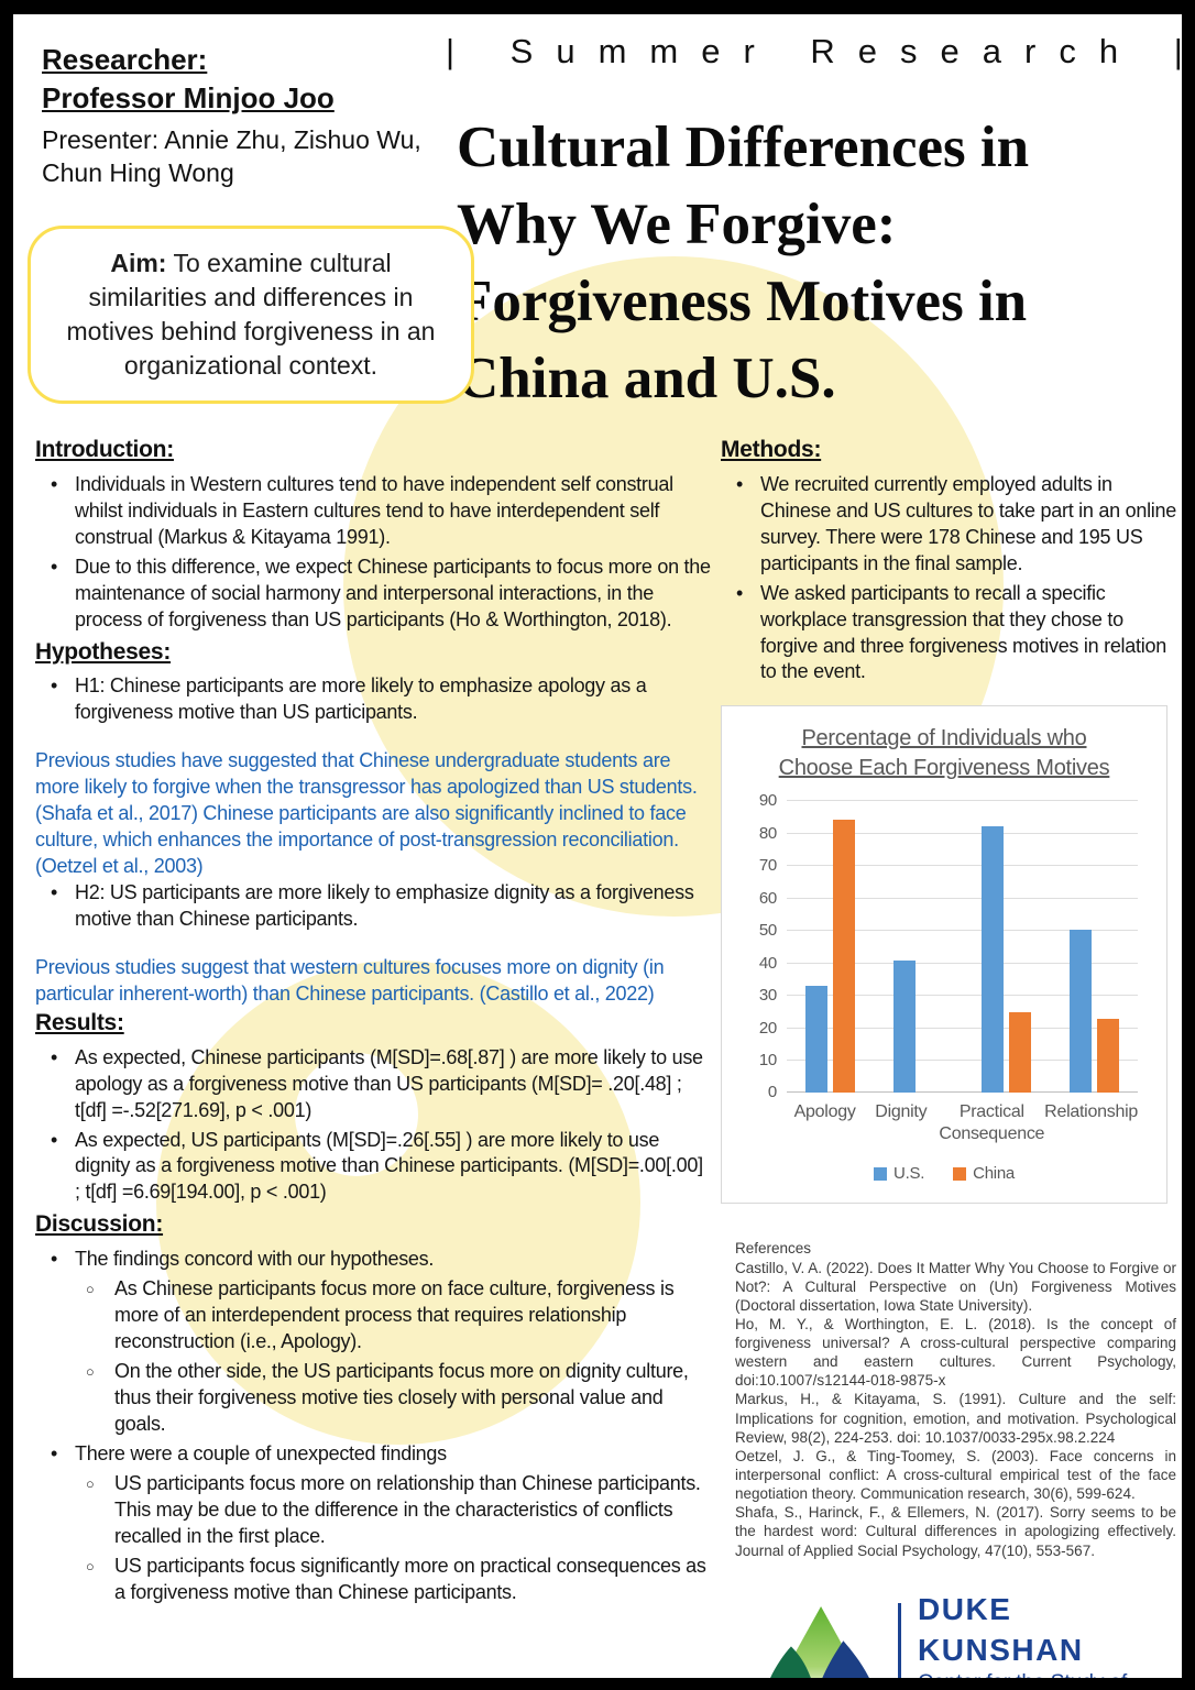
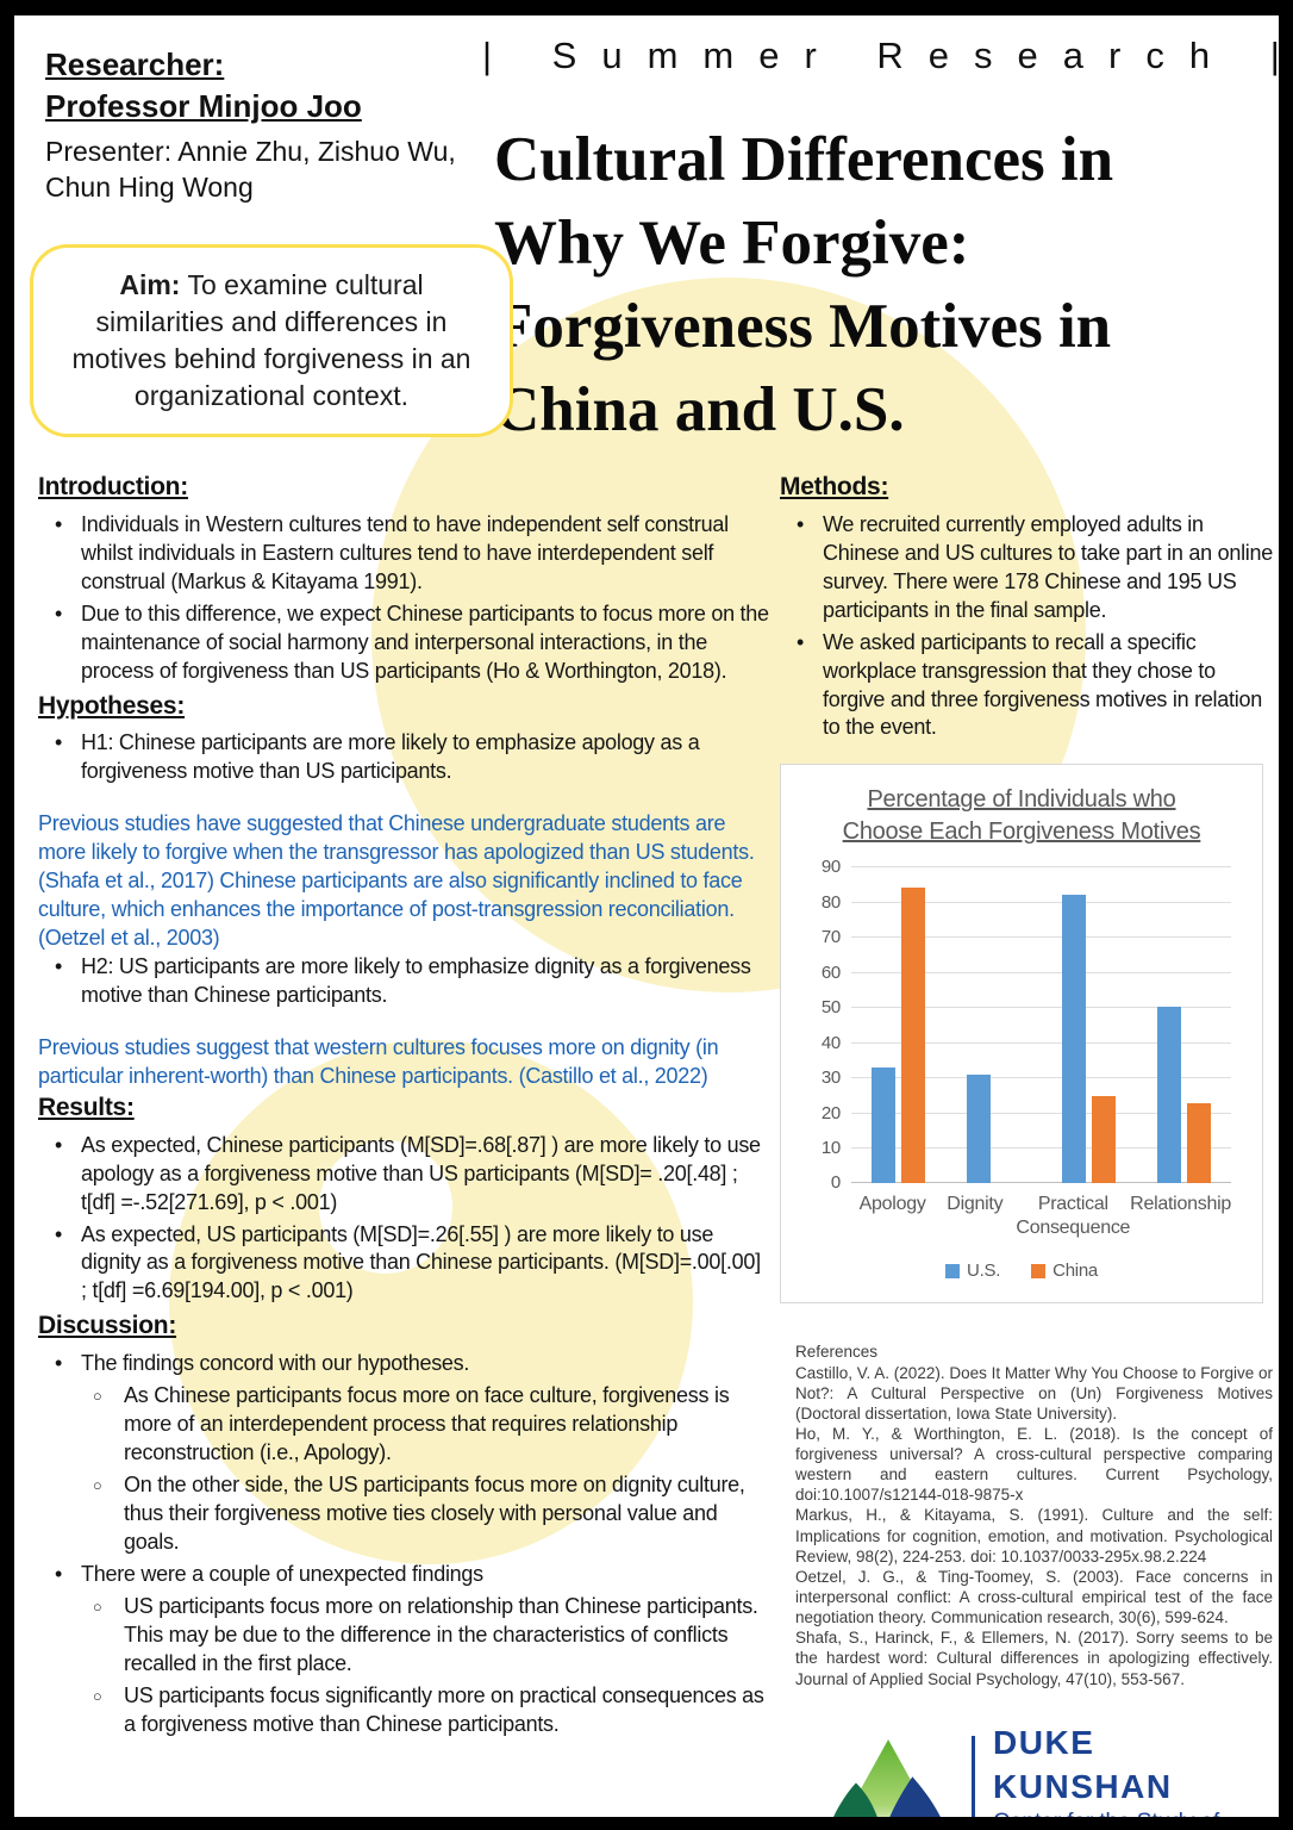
U.S./Dignity: 41 -> 31
